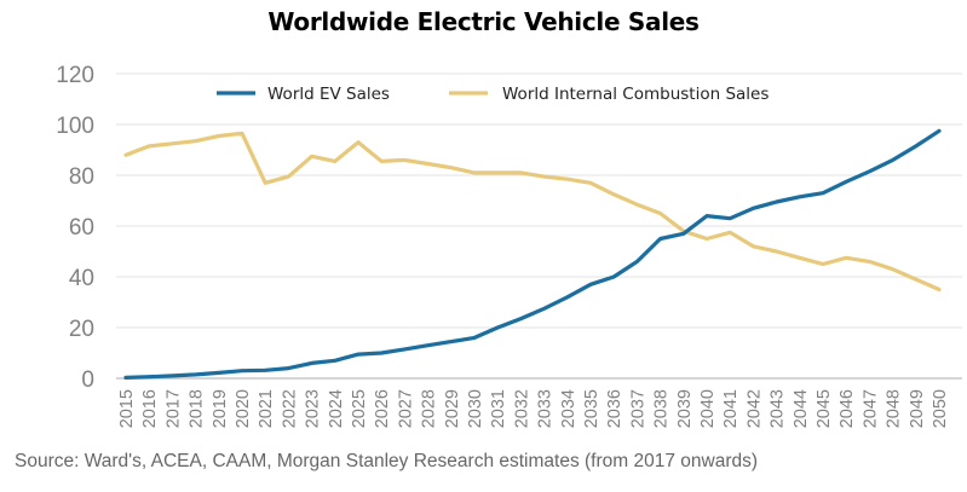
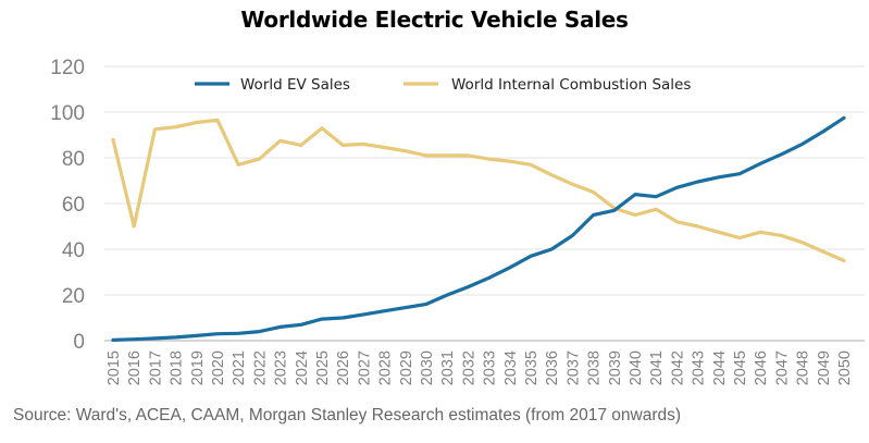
World Internal Combustion Sales/2016: 92 -> 50
